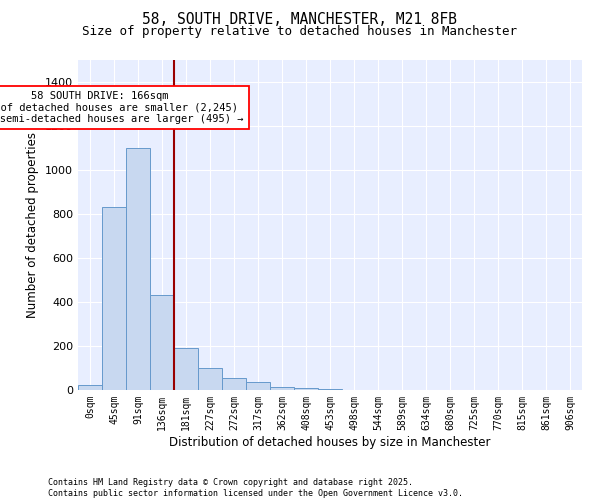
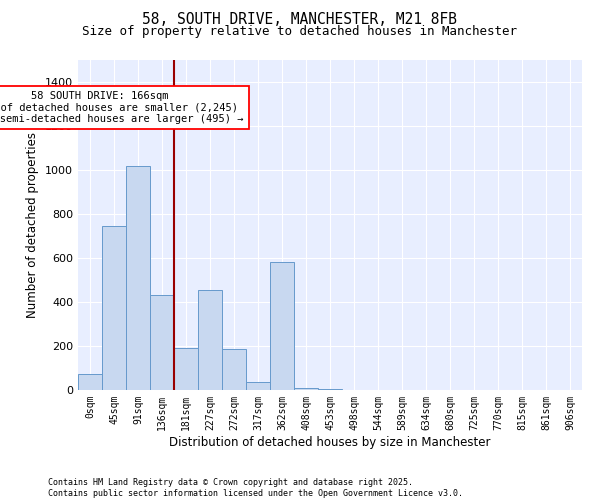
0sqm: 25 -> 75
45sqm: 830 -> 745
91sqm: 1100 -> 1020
227sqm: 100 -> 455
272sqm: 55 -> 185
362sqm: 15 -> 580
